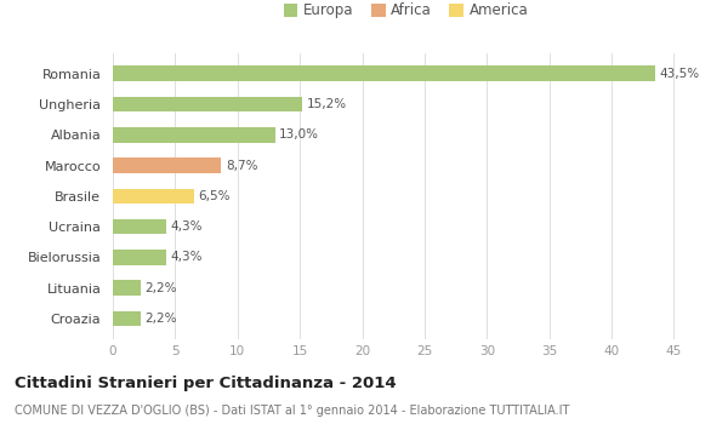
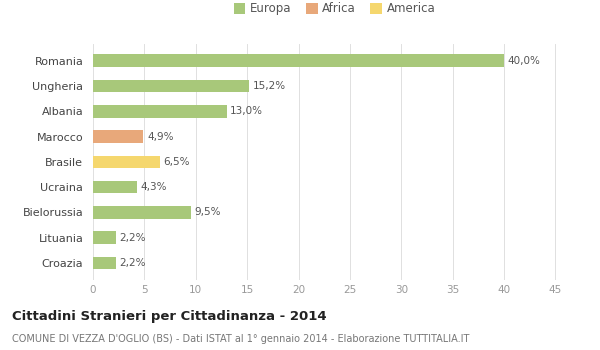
Romania: 43,5% -> 40,0%
Marocco: 8,7% -> 4,9%
Bielorussia: 4,3% -> 9,5%
